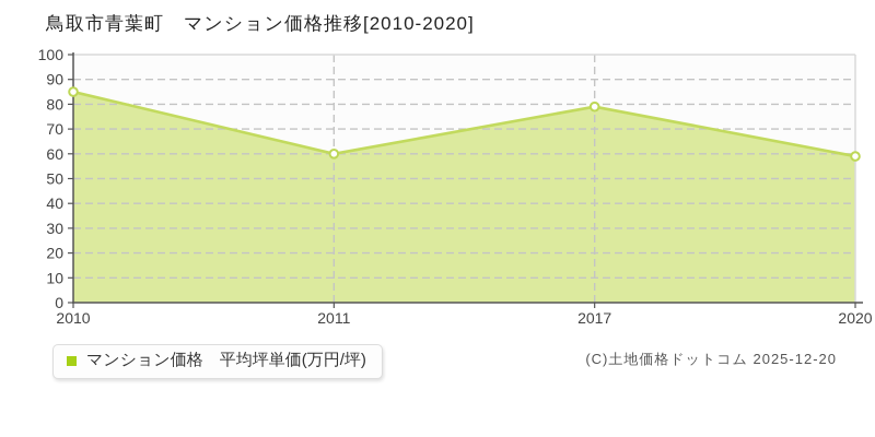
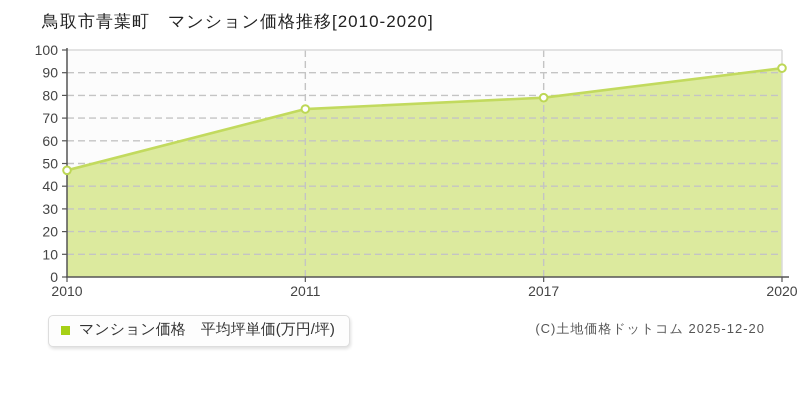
2010: 85 -> 47
2011: 60 -> 74
2020: 59 -> 92
